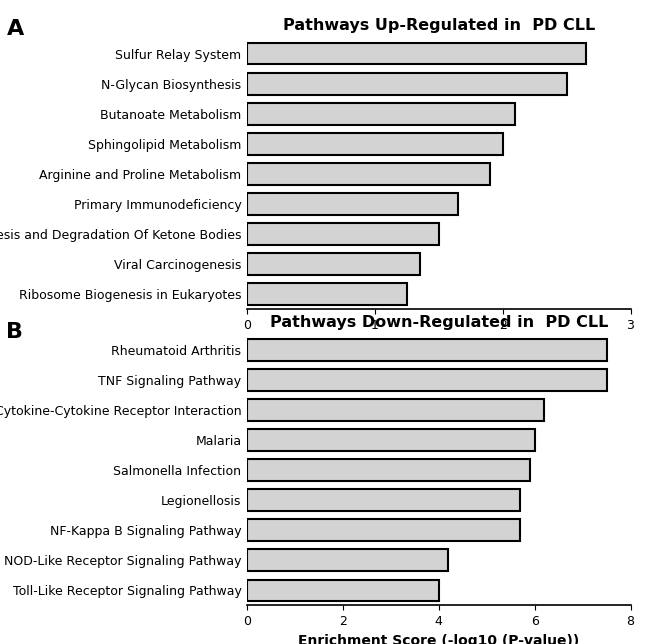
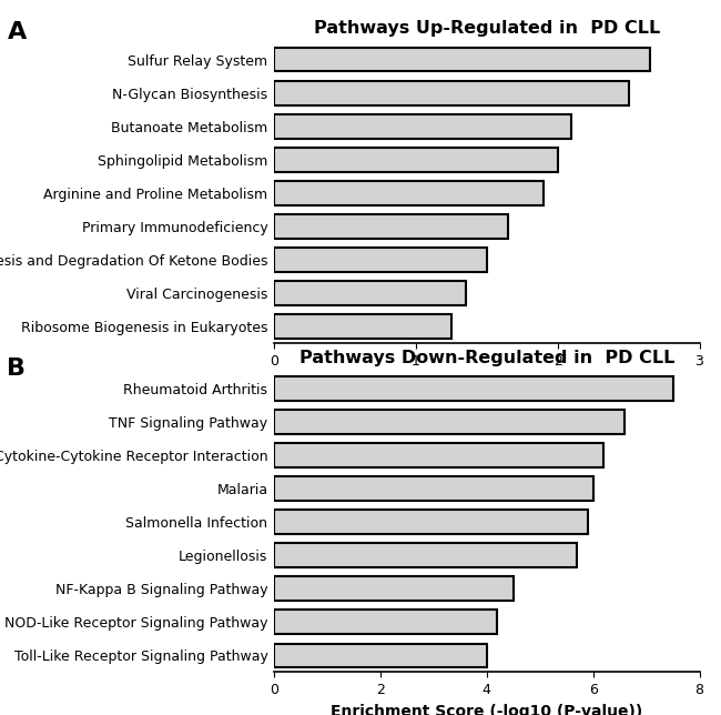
Pathways Down-Regulated in PD CLL/TNF Signaling Pathway: 7.5 -> 6.6
Pathways Down-Regulated in PD CLL/NF-Kappa B Signaling Pathway: 5.7 -> 4.5
